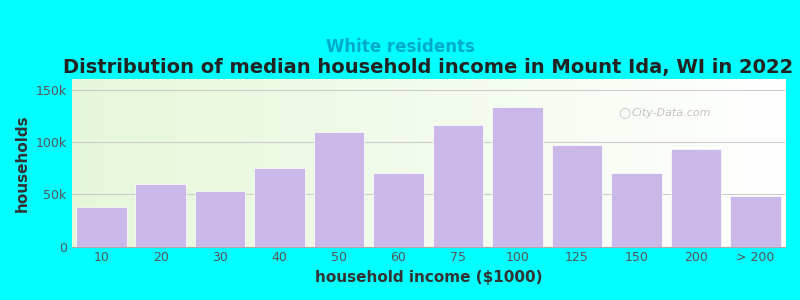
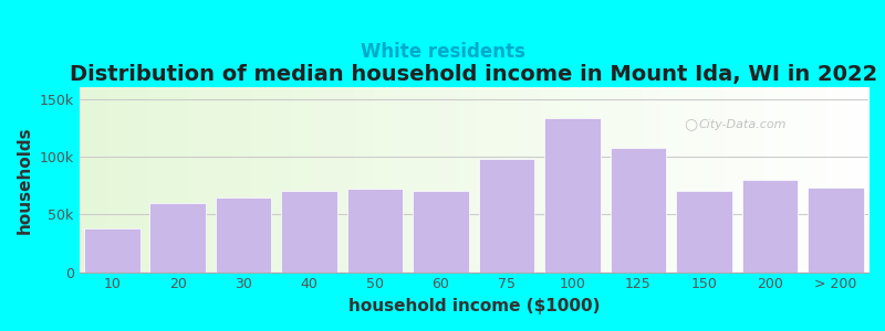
30: 53k -> 65k
40: 75k -> 70k
50: 109k -> 72k
75: 116k -> 98k
125: 97k -> 108k
200: 93k -> 80k
> 200: 48k -> 73k
